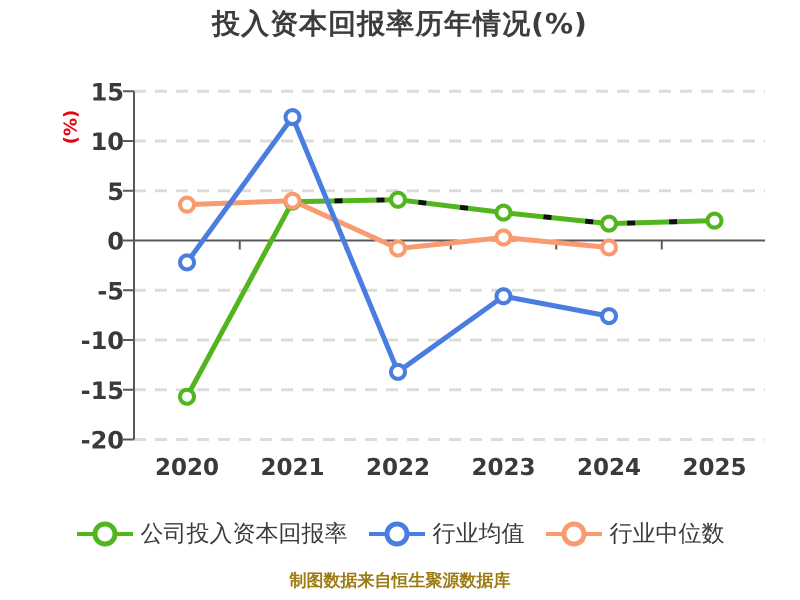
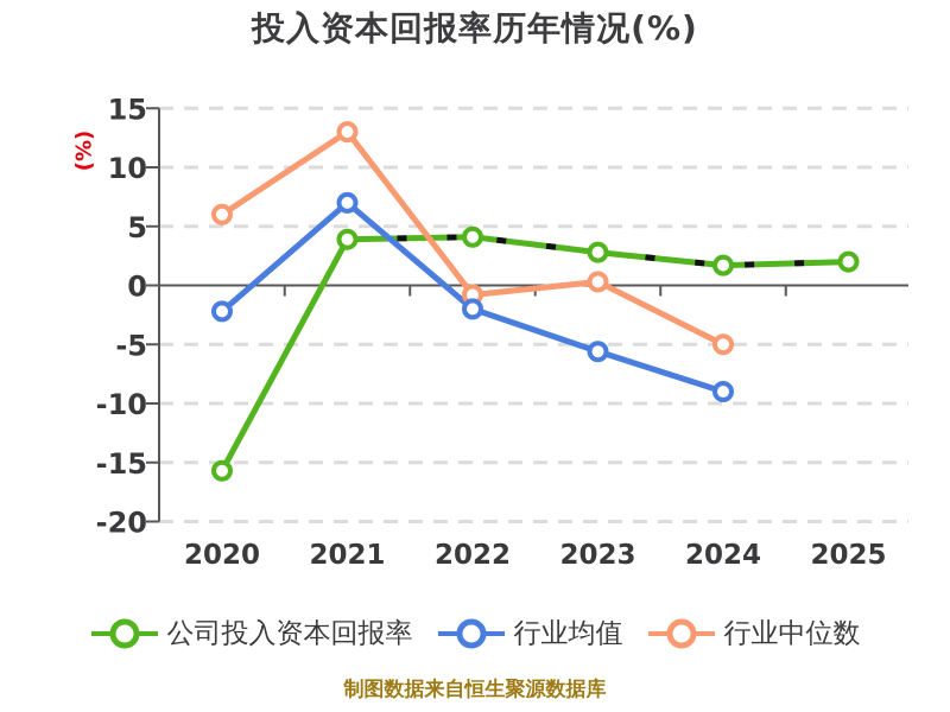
行业中位数/2020: 4 -> 6
行业均值/2021: 12 -> 7
行业中位数/2021: 4 -> 13
行业均值/2022: -13 -> -2
行业均值/2024: -8 -> -9
行业中位数/2024: -1 -> -5
